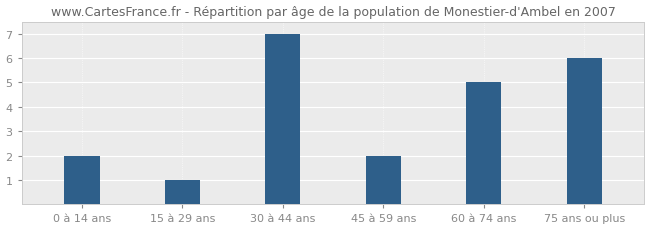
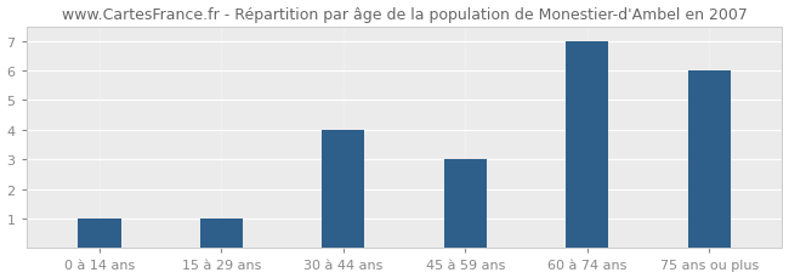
0 à 14 ans: 2 -> 1
30 à 44 ans: 7 -> 4
45 à 59 ans: 2 -> 3
60 à 74 ans: 5 -> 7
